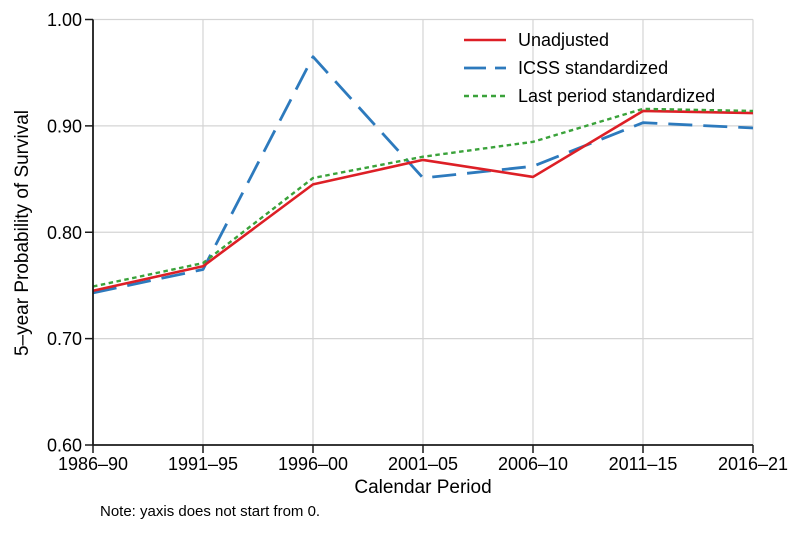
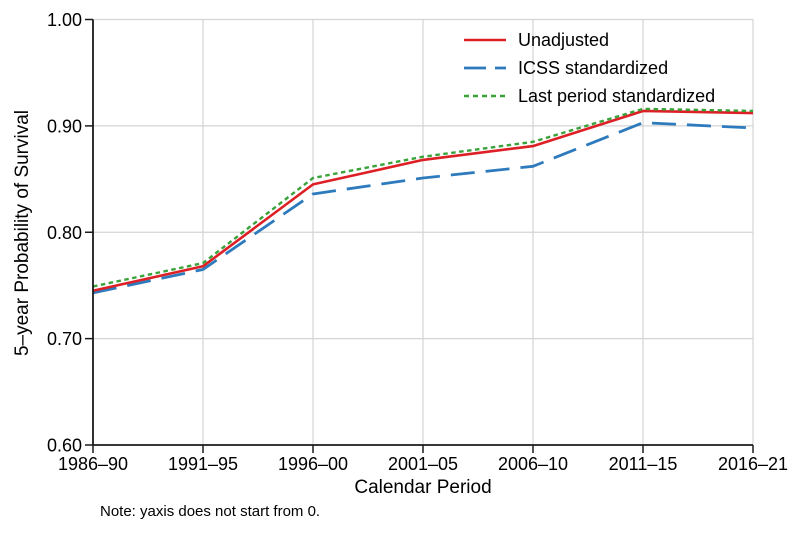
ICSS standardized/1996–00: 0.965 -> 0.836
Unadjusted/2006–10: 0.852 -> 0.881
